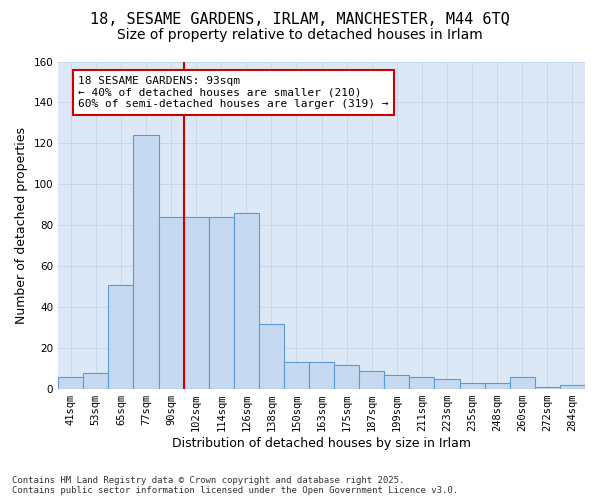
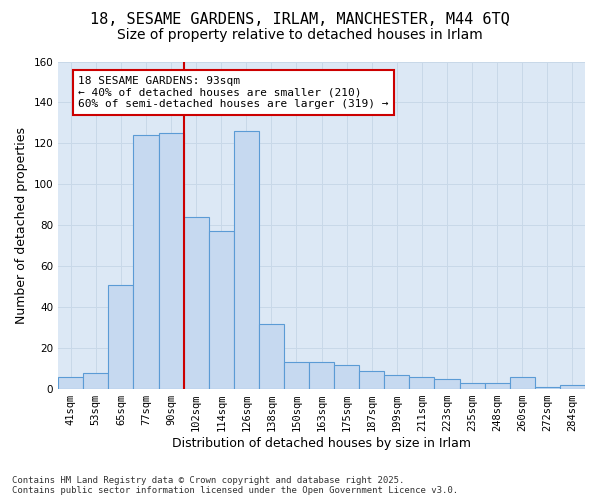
90sqm: 84 -> 125
114sqm: 84 -> 77
126sqm: 86 -> 126
